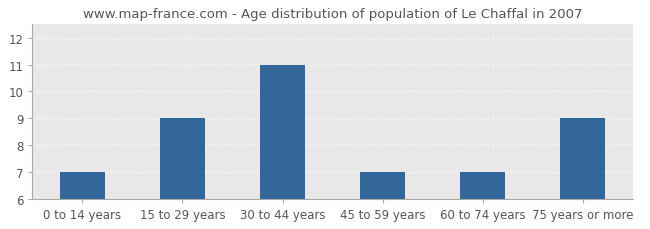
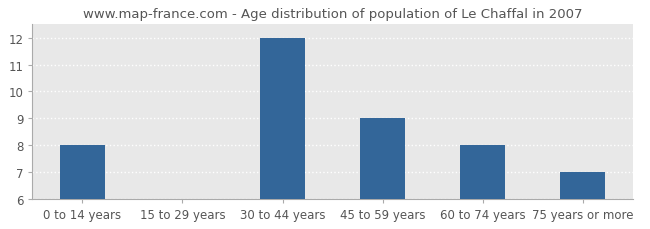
0 to 14 years: 7 -> 8
15 to 29 years: 9 -> 6
30 to 44 years: 11 -> 12
45 to 59 years: 7 -> 9
60 to 74 years: 7 -> 8
75 years or more: 9 -> 7
